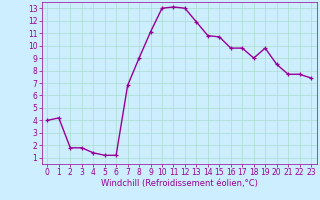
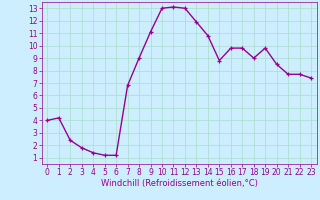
2: 1.8 -> 2.4
15: 10.7 -> 8.8
